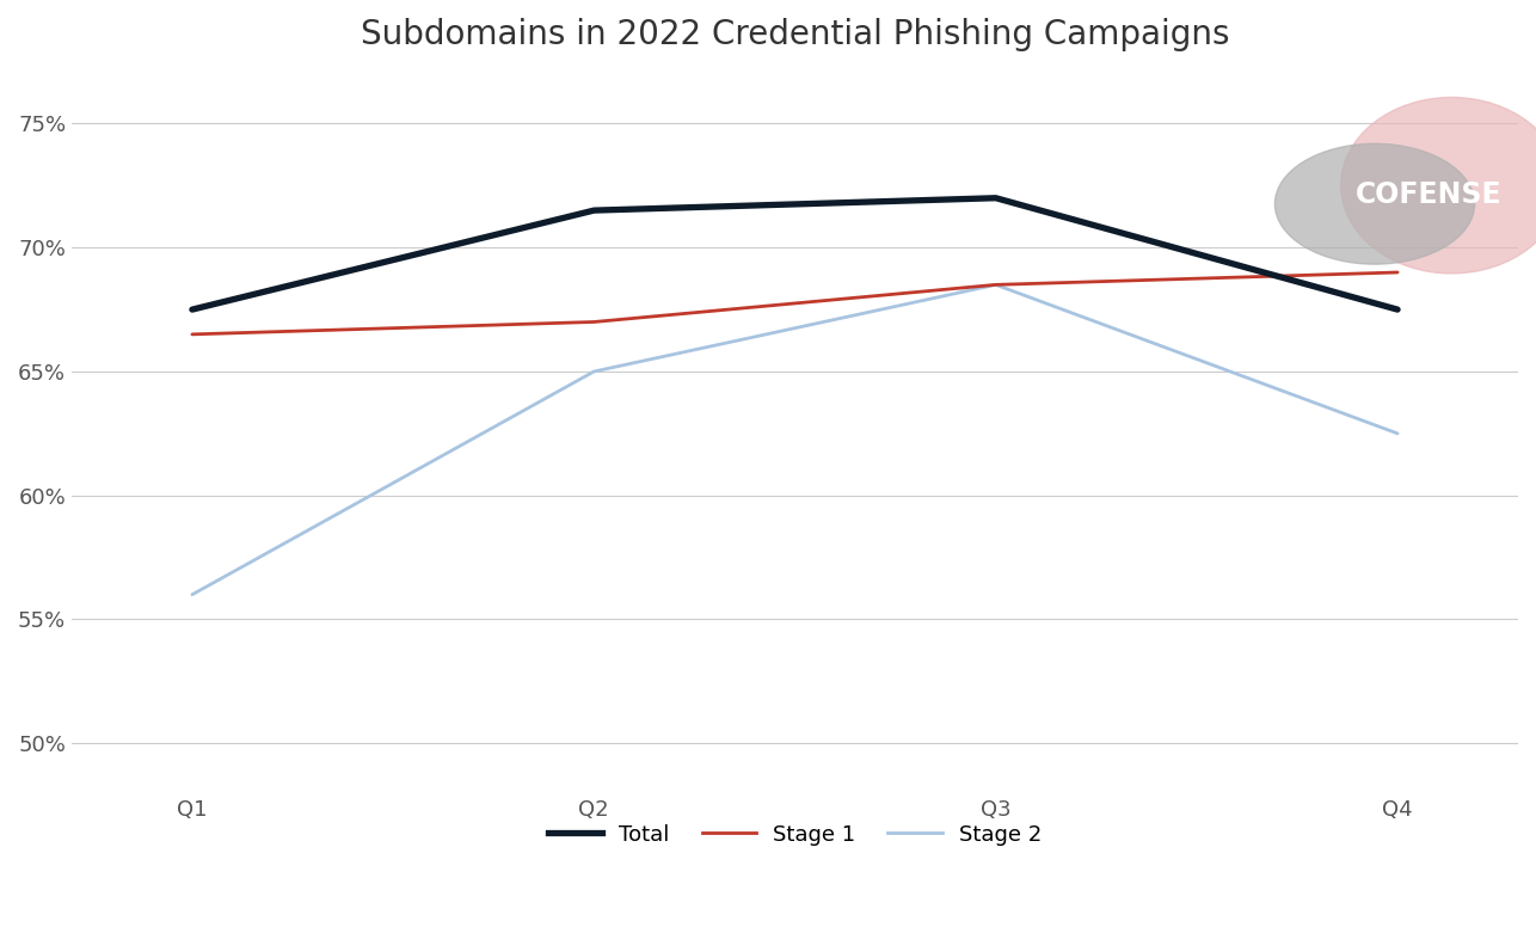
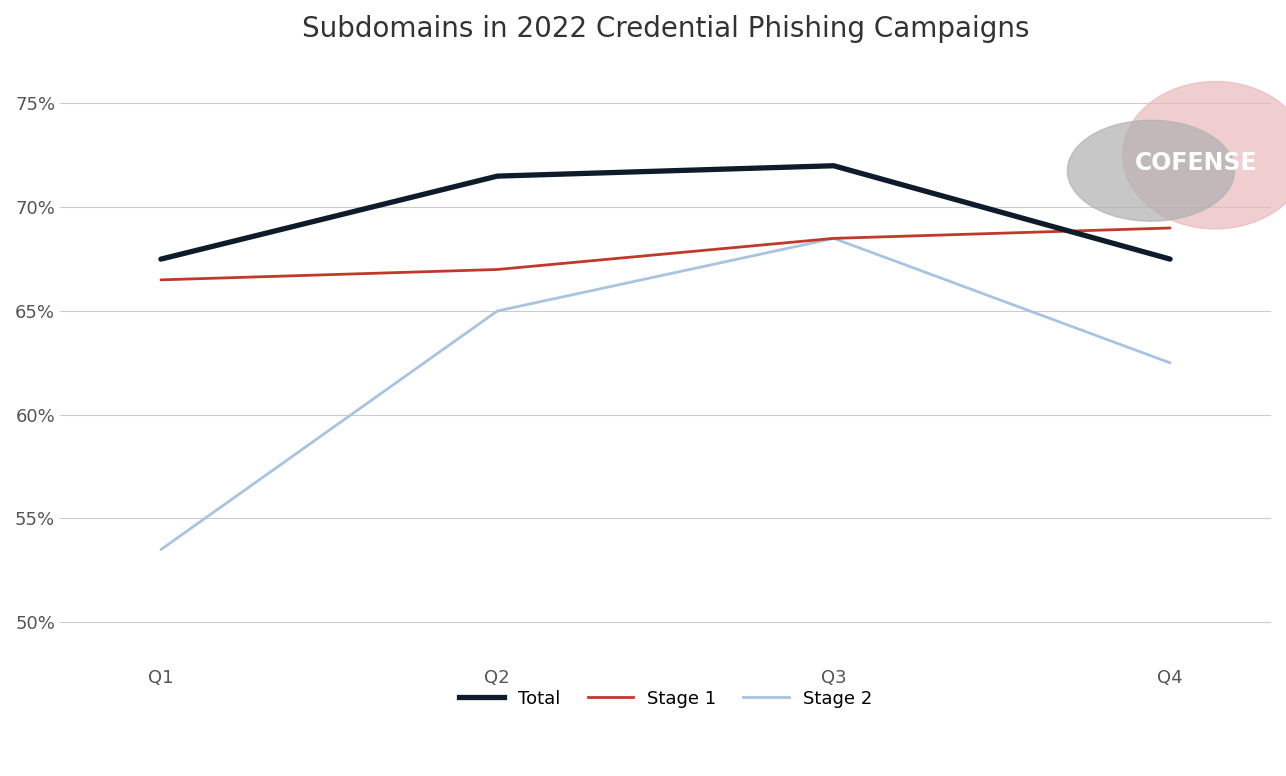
Stage 2/Q1: 56.0% -> 53.5%
